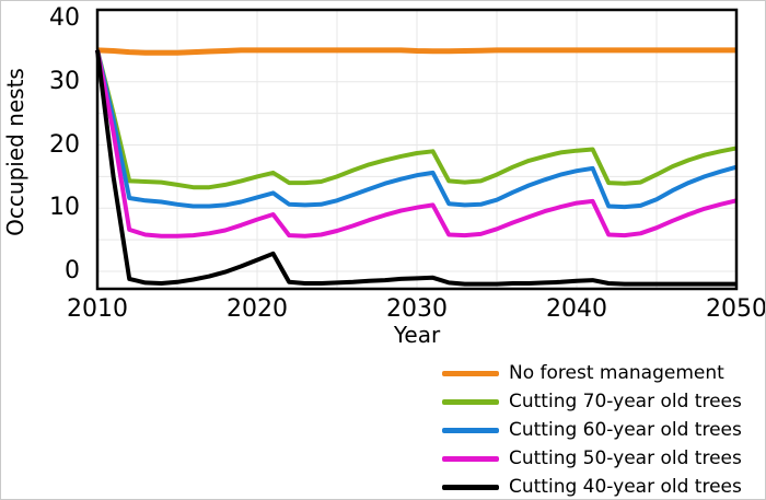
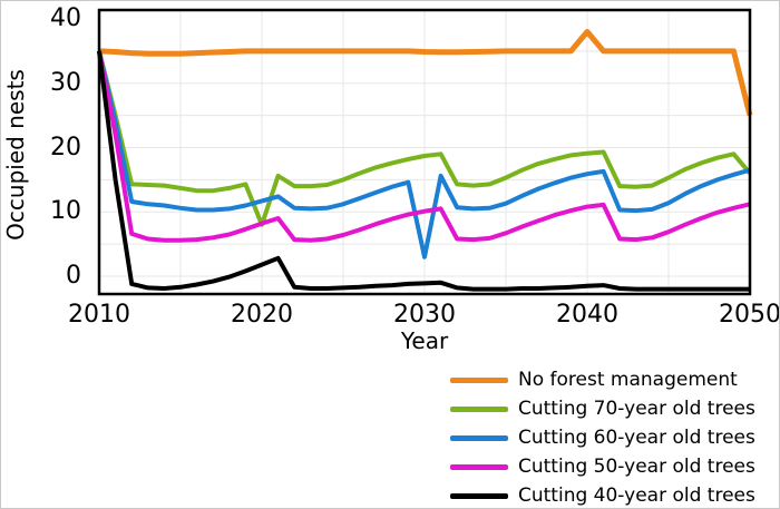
Cutting 70-year old trees/2020: 15 -> 8
Cutting 60-year old trees/2030: 15 -> 3
No forest management/2040: 35 -> 38
No forest management/2050: 35 -> 25
Cutting 70-year old trees/2050: 20 -> 16
